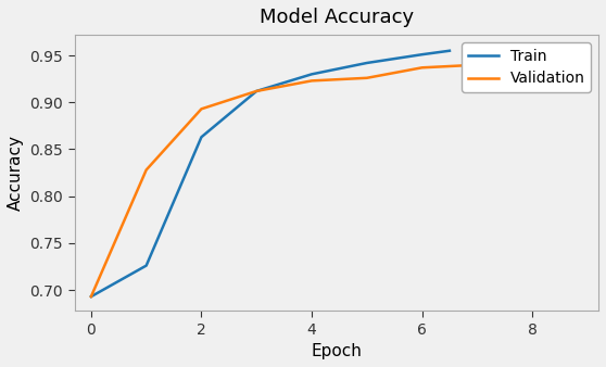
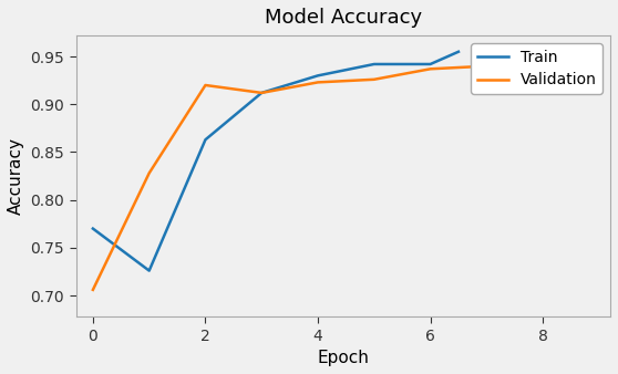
Train/0: 0.693 -> 0.770
Validation/0: 0.693 -> 0.706
Validation/2: 0.893 -> 0.920
Train/6: 0.951 -> 0.942
